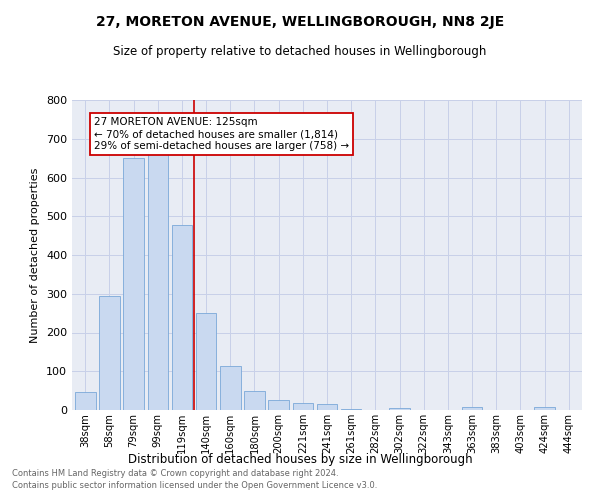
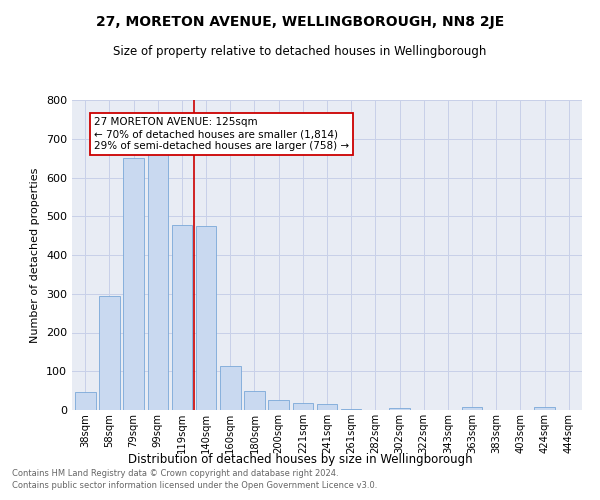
140sqm: 250 -> 475
